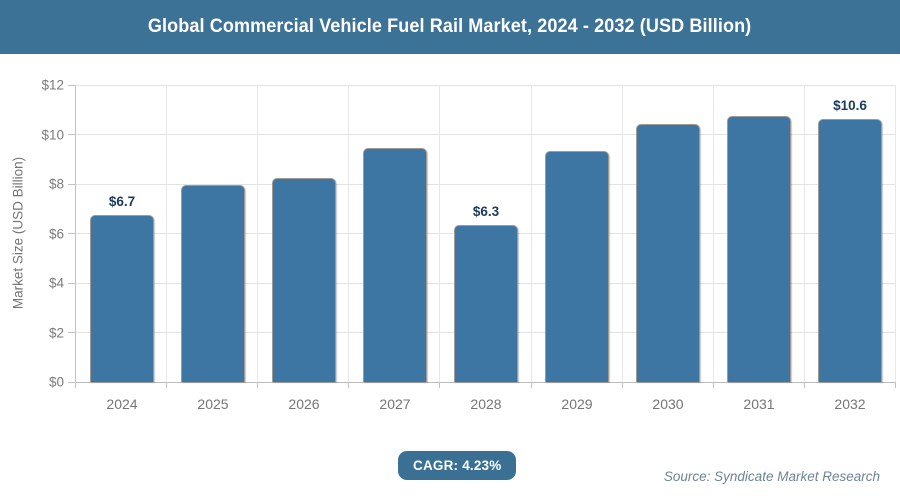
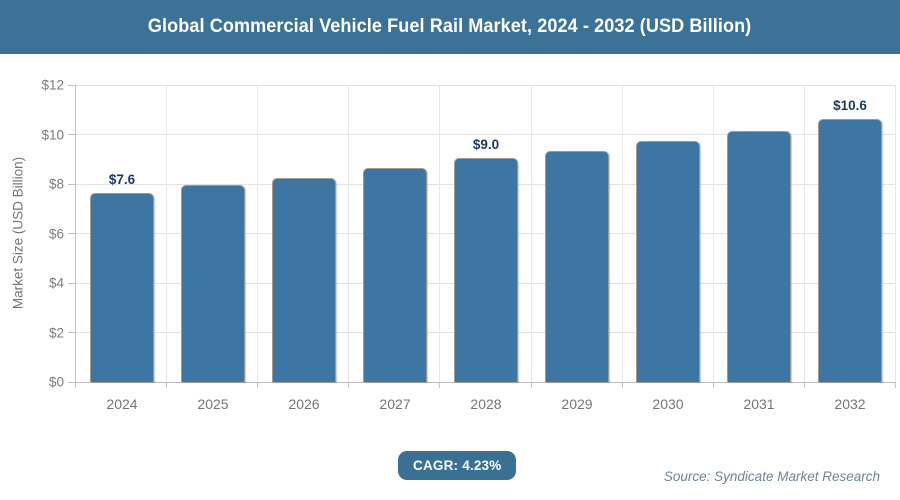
2024: $6.7 -> $7.6
2027: $9.4 -> $8.6
2028: $6.3 -> $9.0
2030: $10.4 -> $9.7
2031: $10.7 -> $10.1
